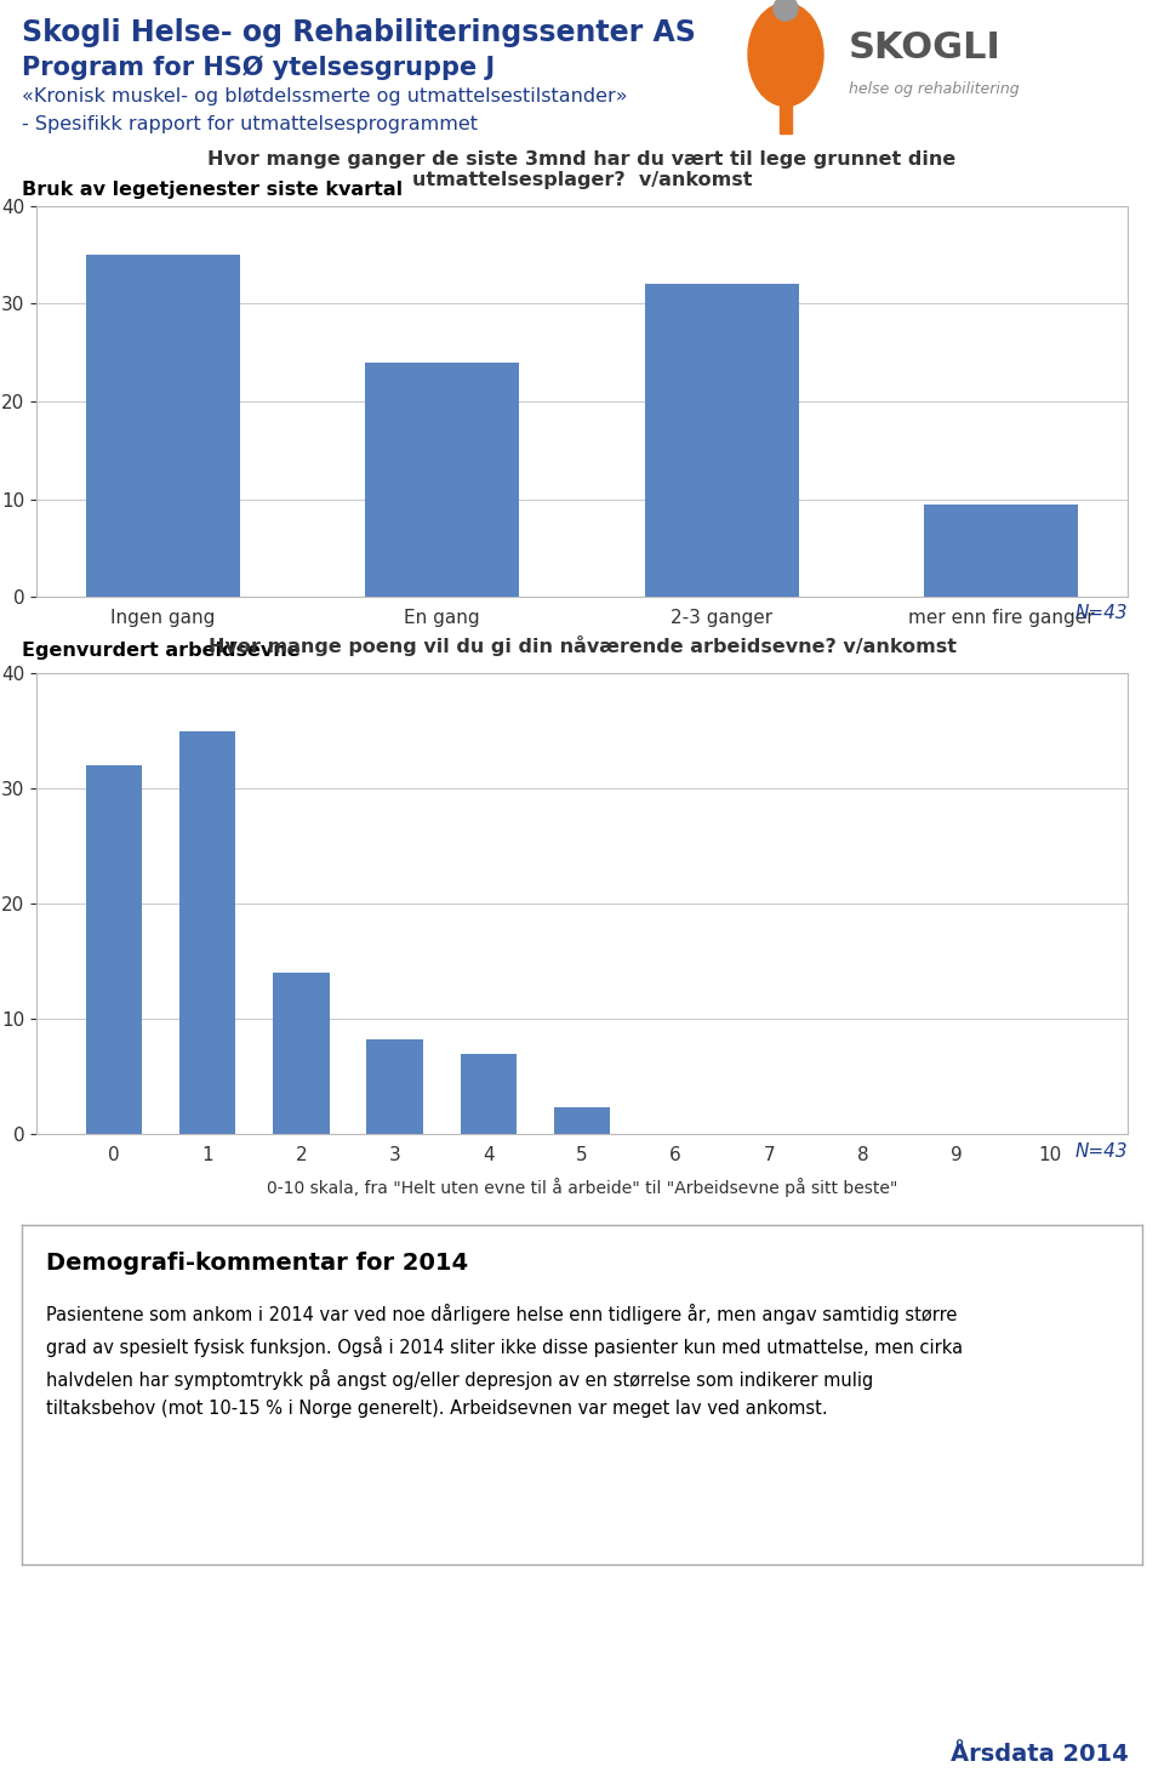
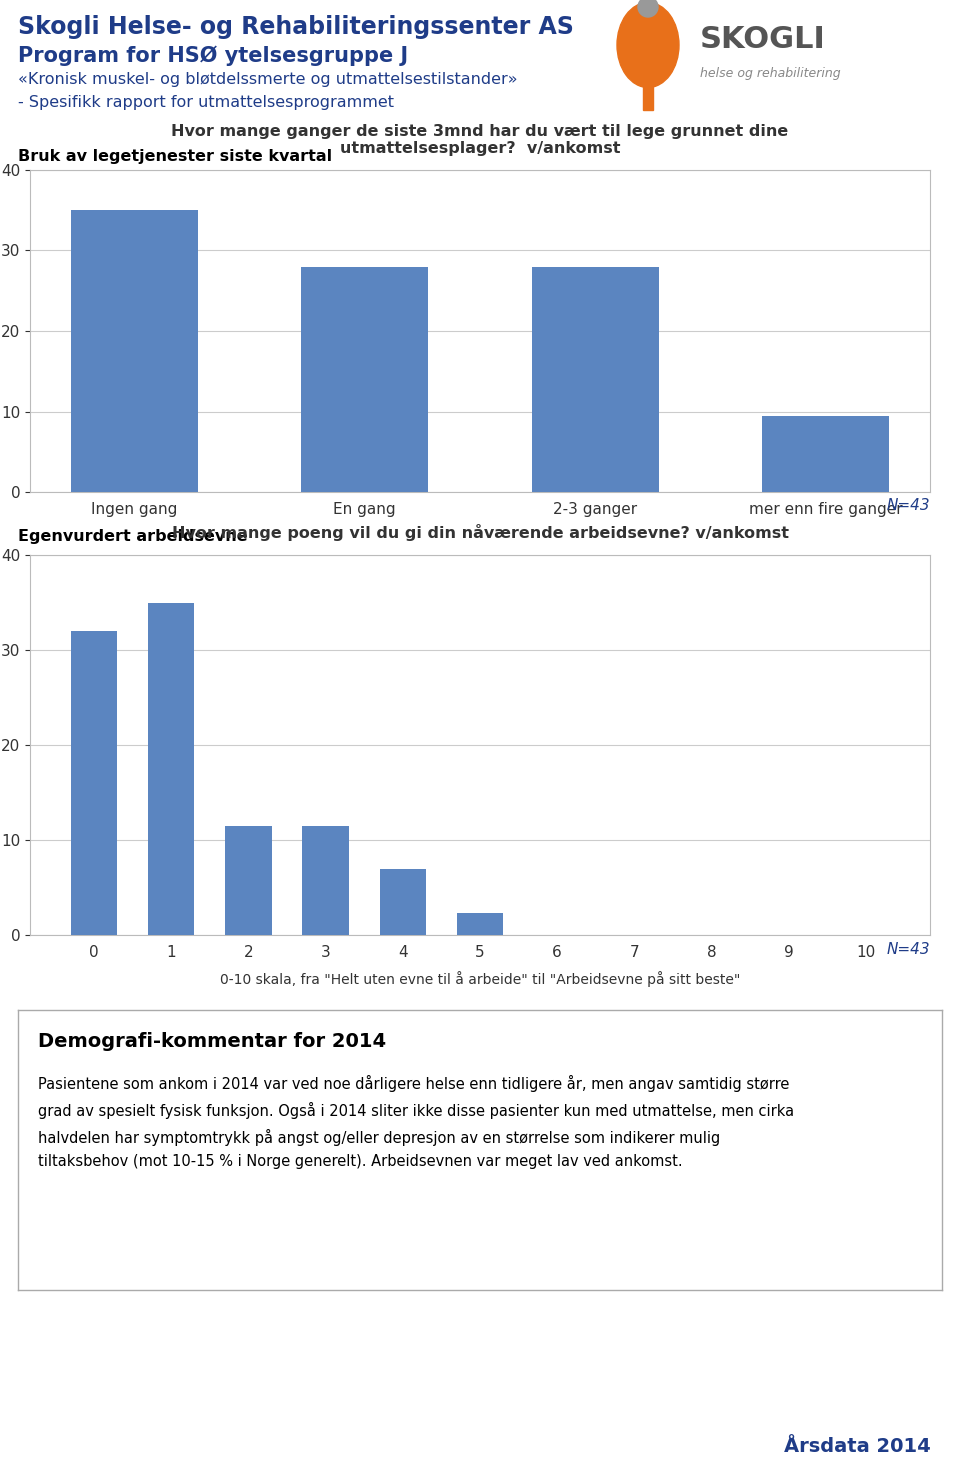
En gang: 24.0 -> 28.0
2-3 ganger: 32.0 -> 28.0
2: 14.0 -> 11.5
3: 8.2 -> 11.5
